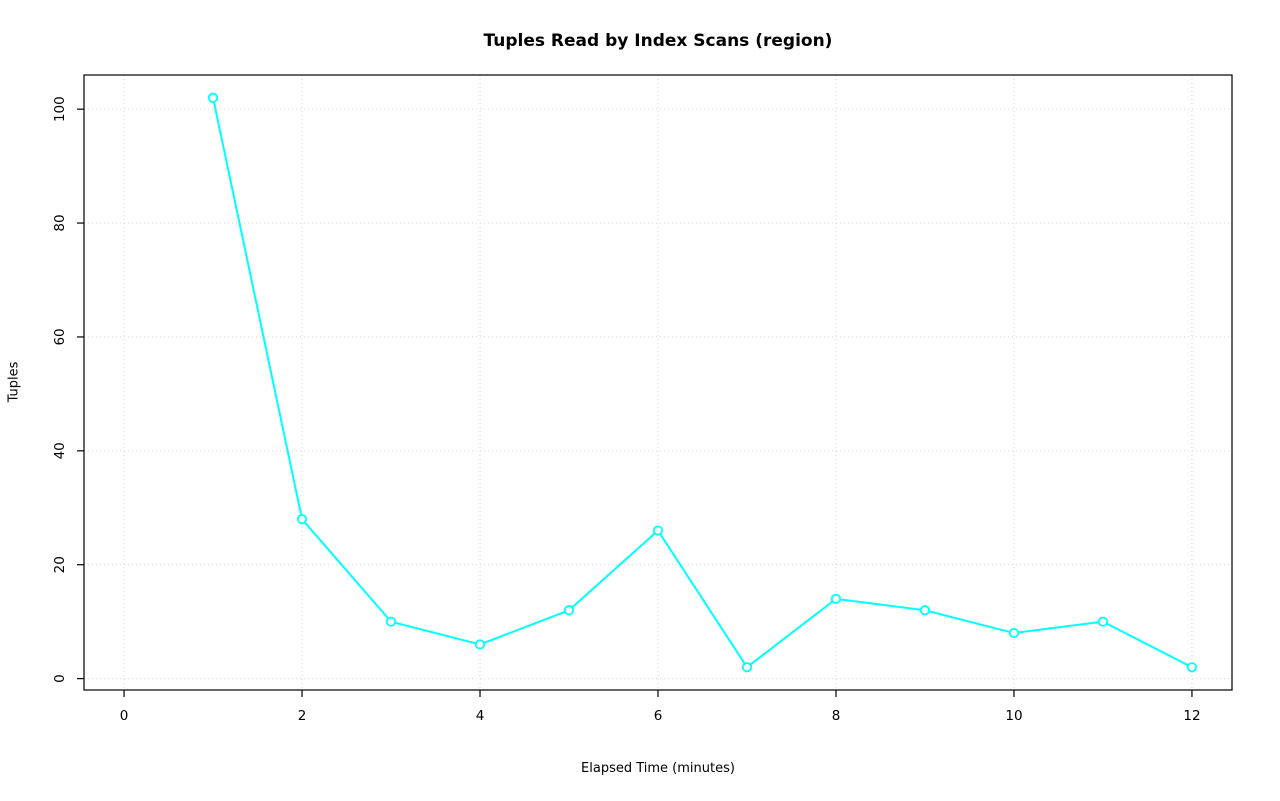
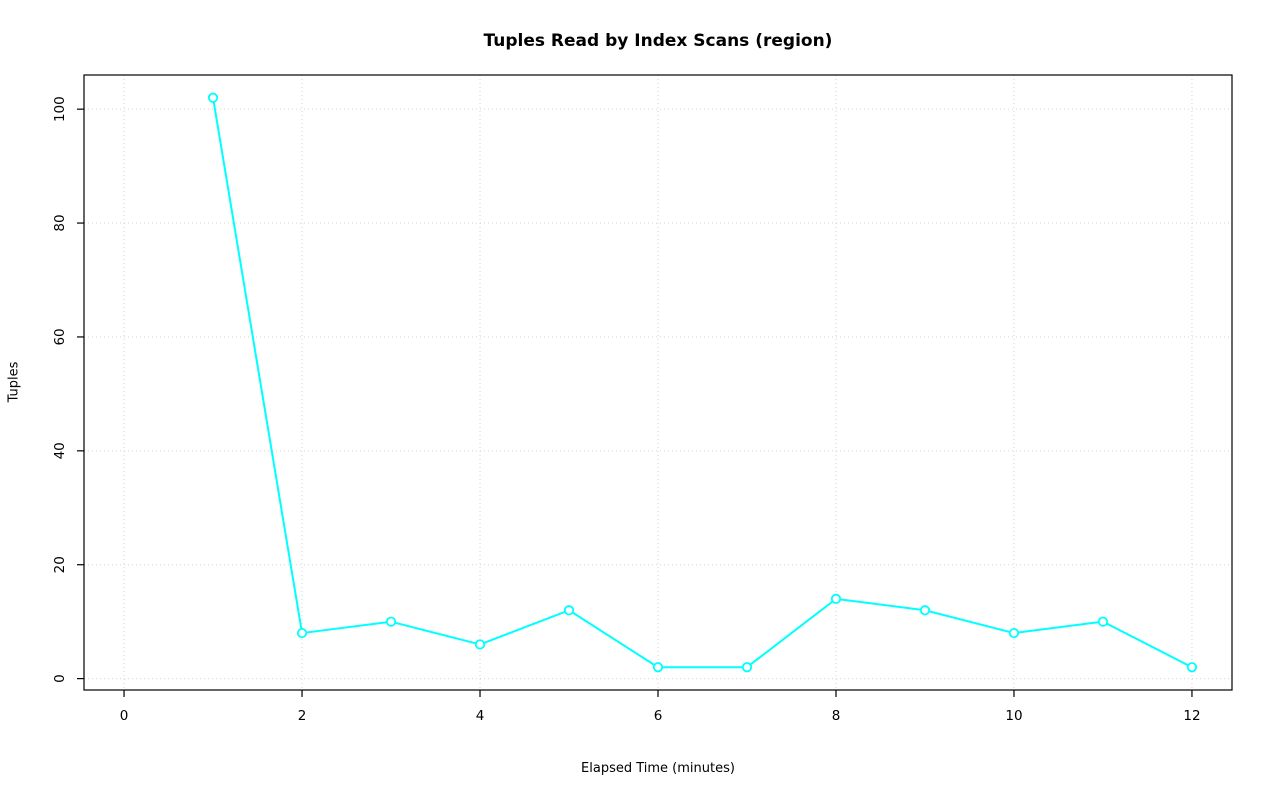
2: 28 -> 8
6: 26 -> 2
